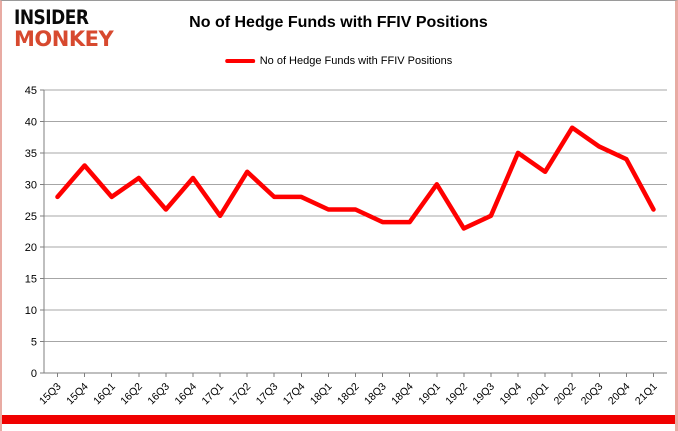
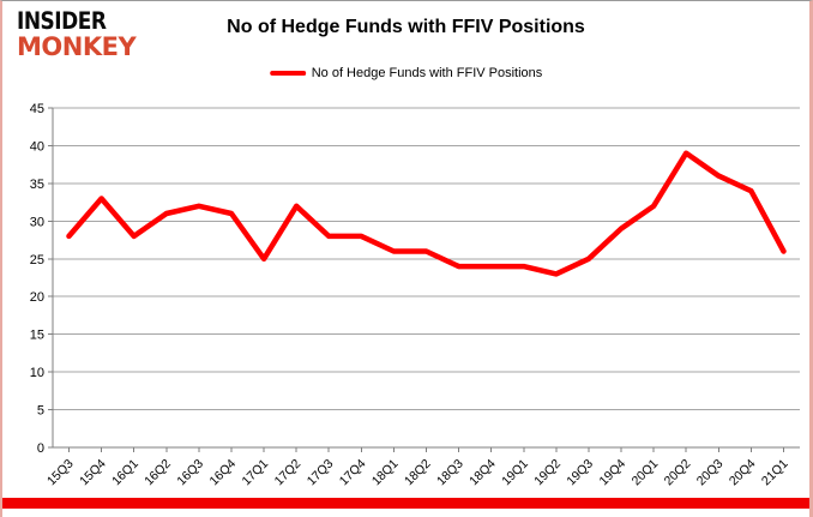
16Q3: 26 -> 32
19Q1: 30 -> 24
19Q4: 35 -> 29
